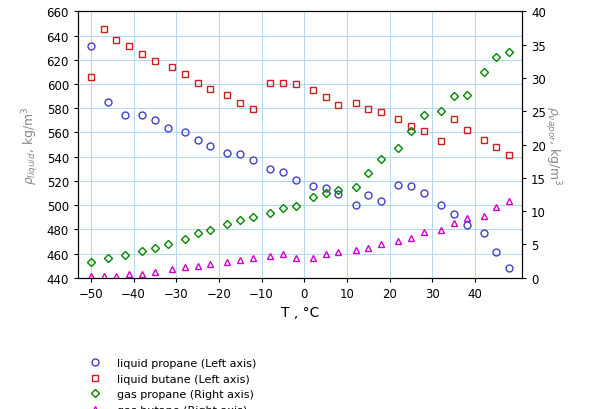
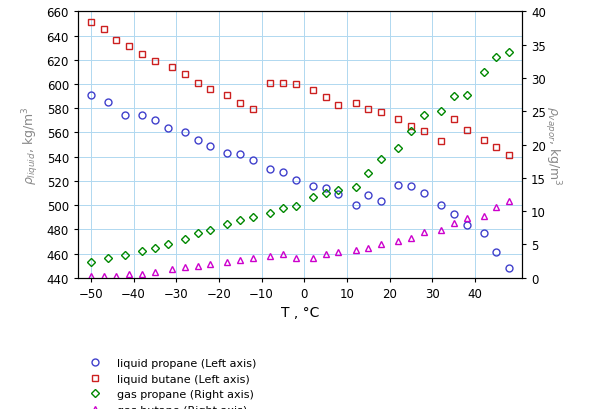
liquid propane (Left axis)/−50: 631 -> 591
liquid butane (Left axis)/−50: 606 -> 651
